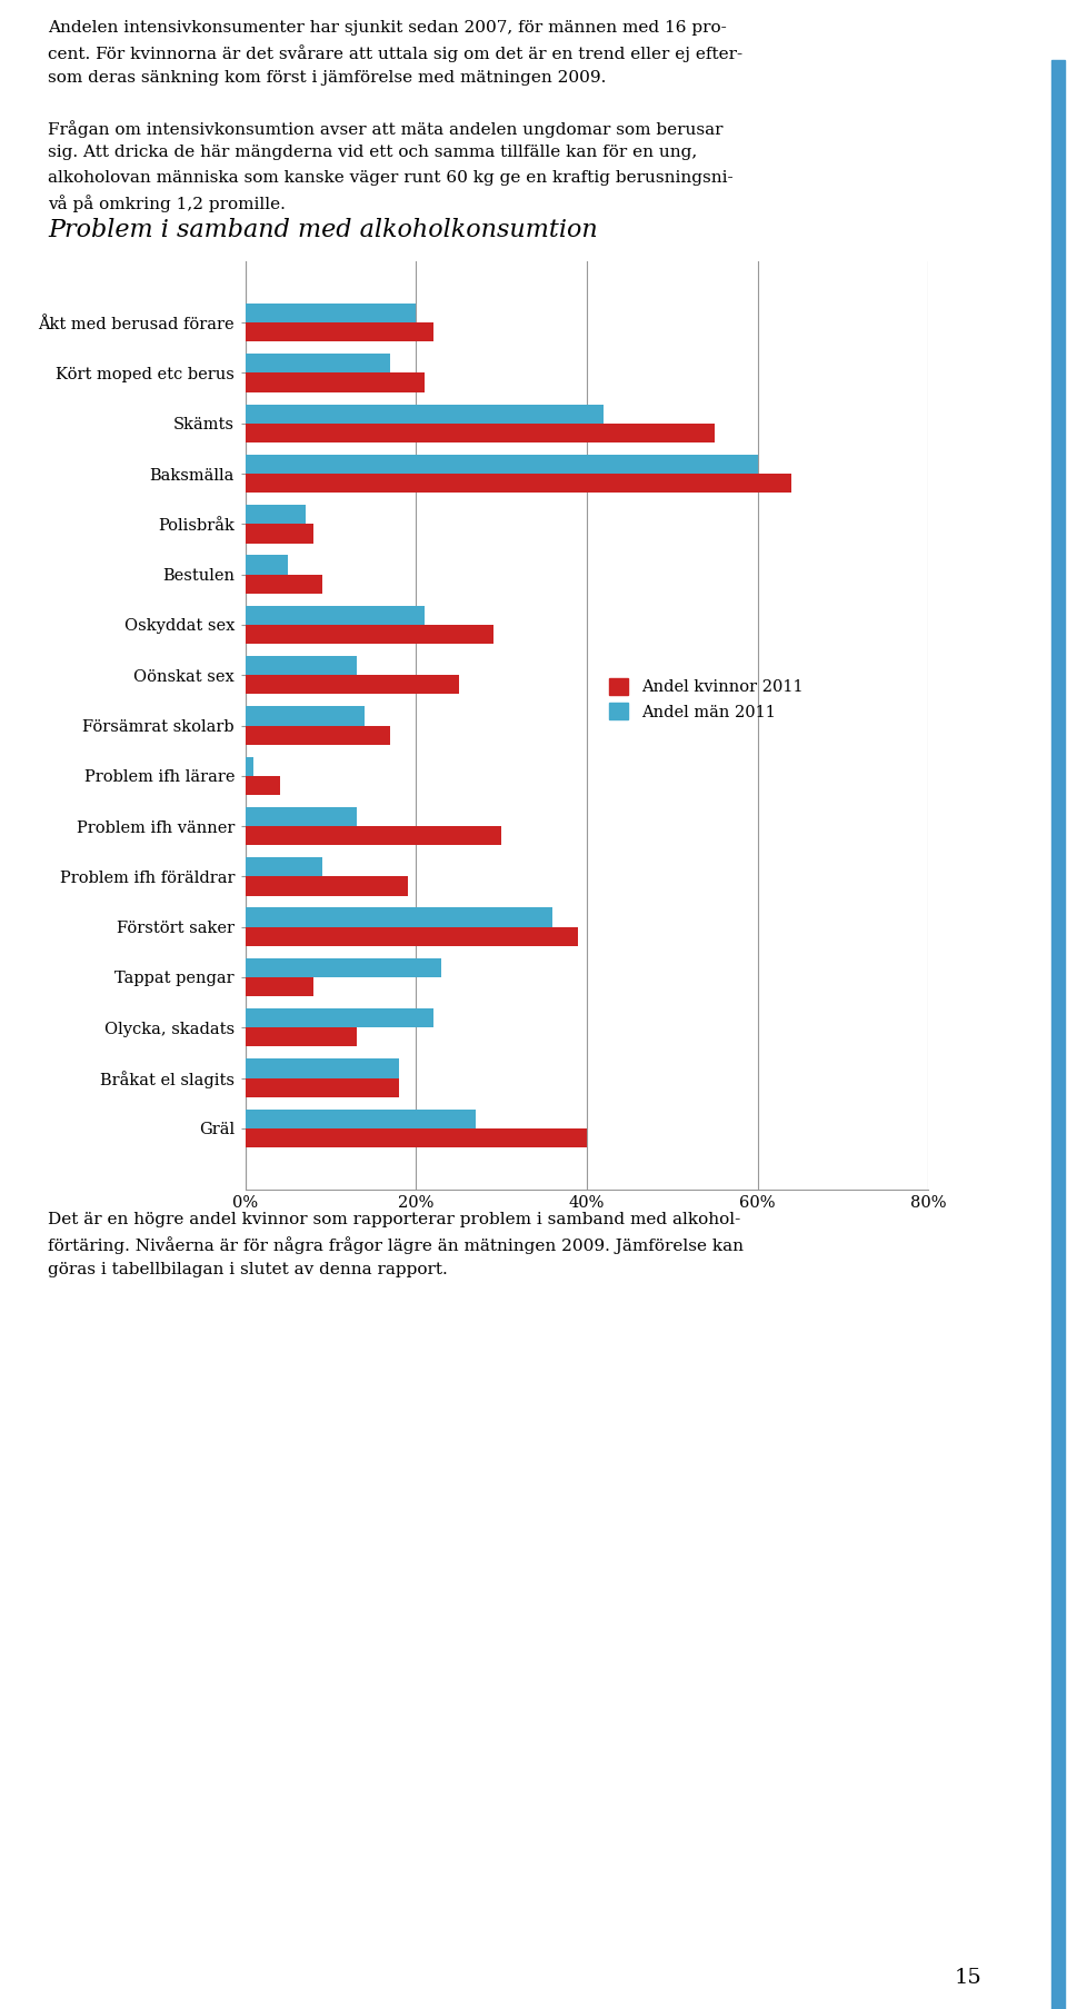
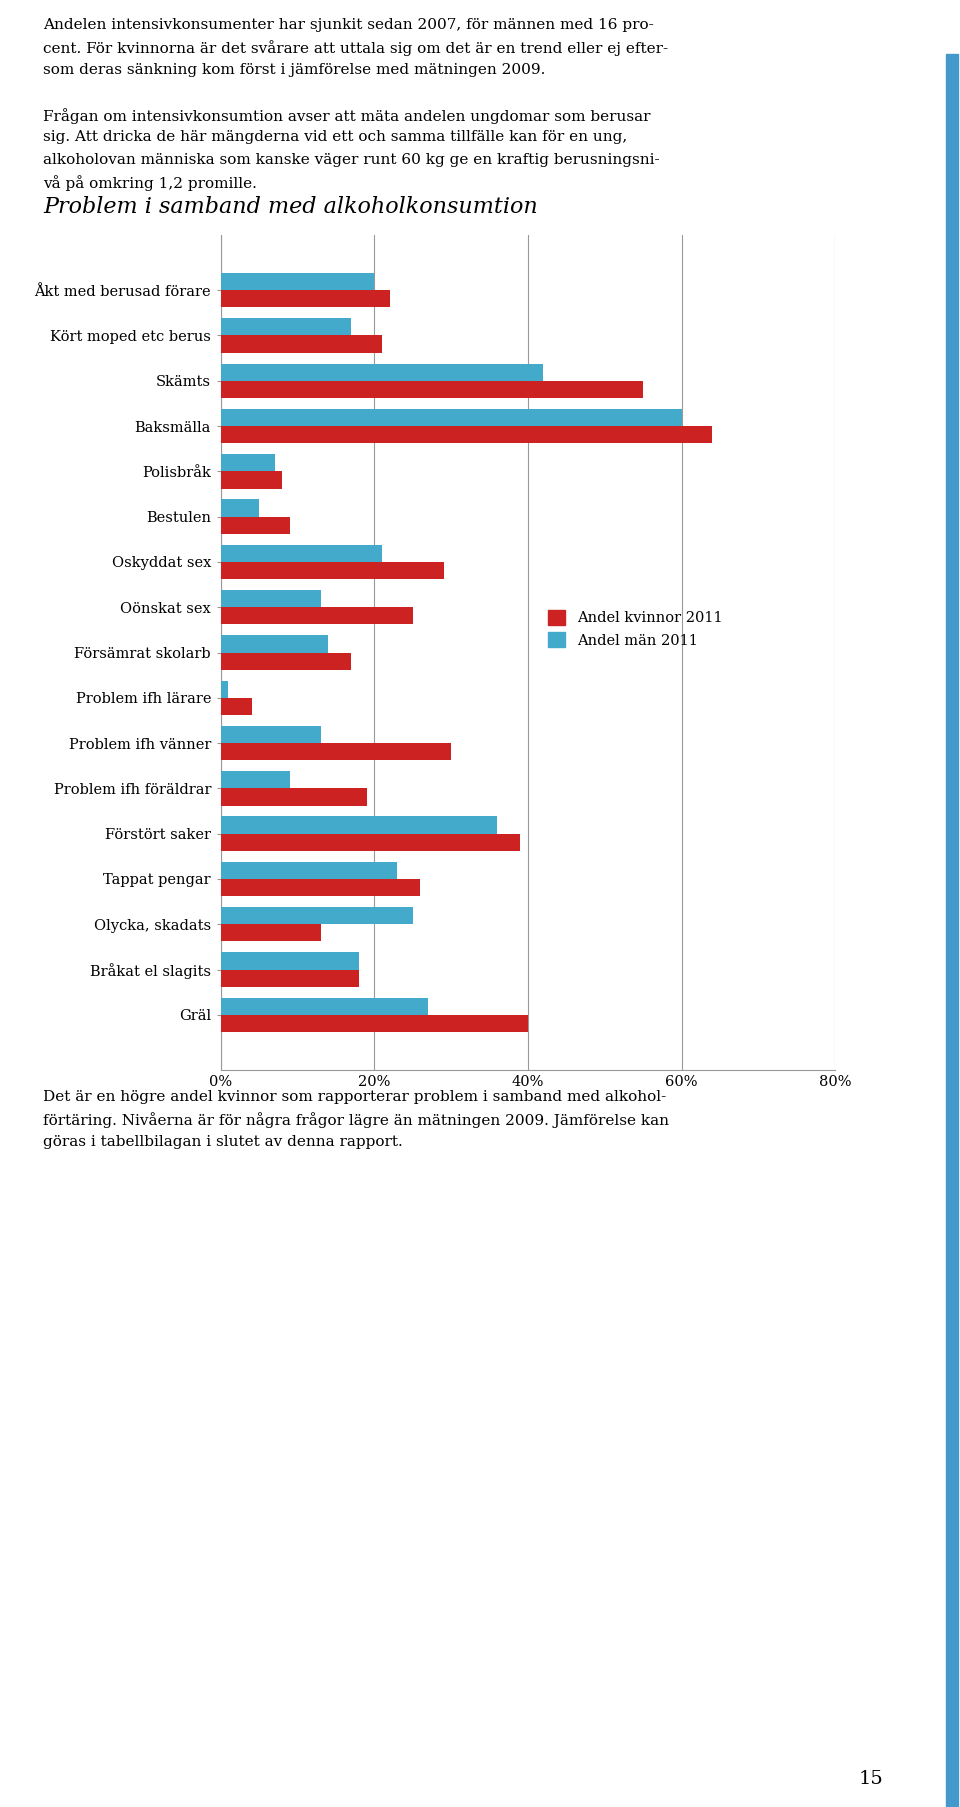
Andel kvinnor 2011/Tappat pengar: 8% -> 26%
Andel män 2011/Olycka, skadats: 22% -> 25%
